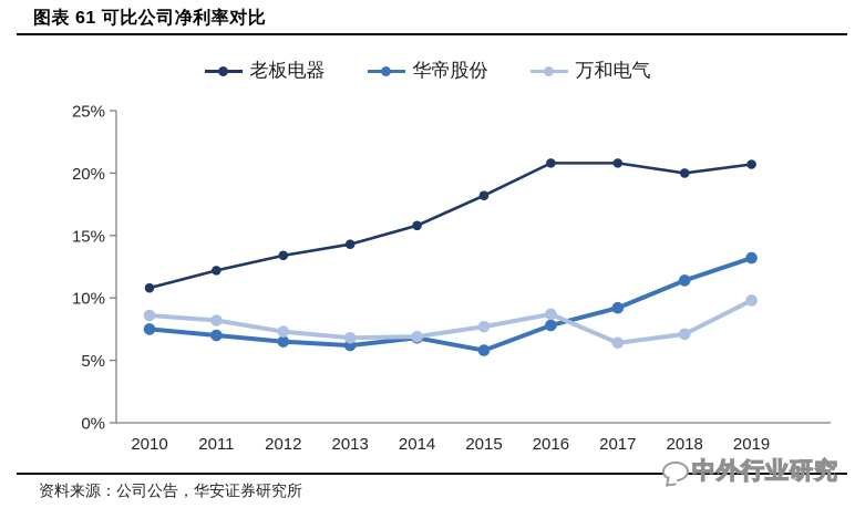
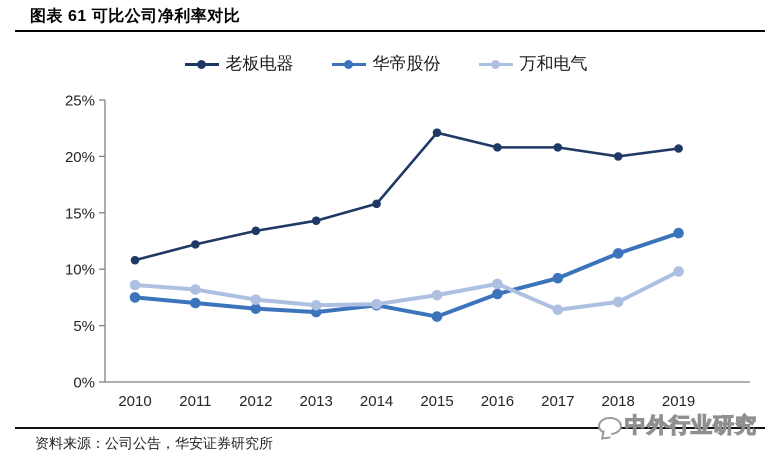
老板电器/2015: 18.2% -> 22.1%
